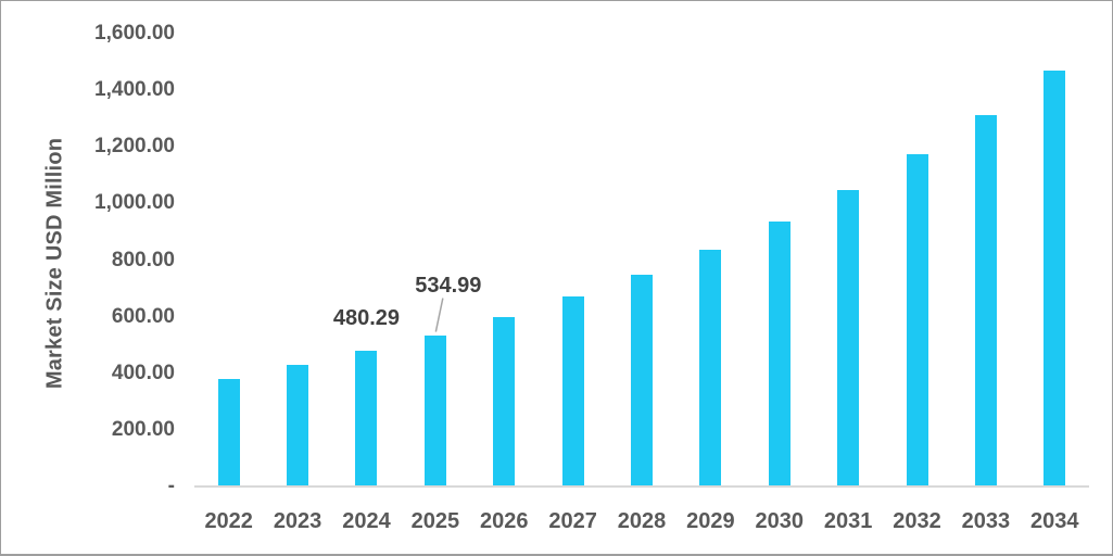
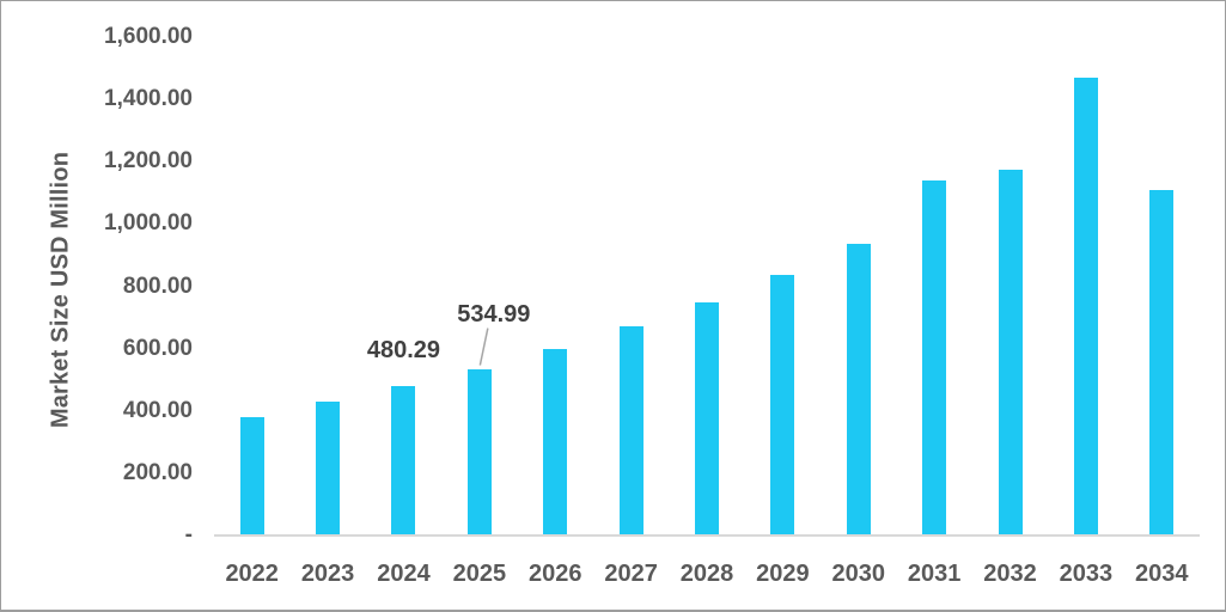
2031: 1050 -> 1140
2033: 1310 -> 1470
2034: 1470 -> 1110
